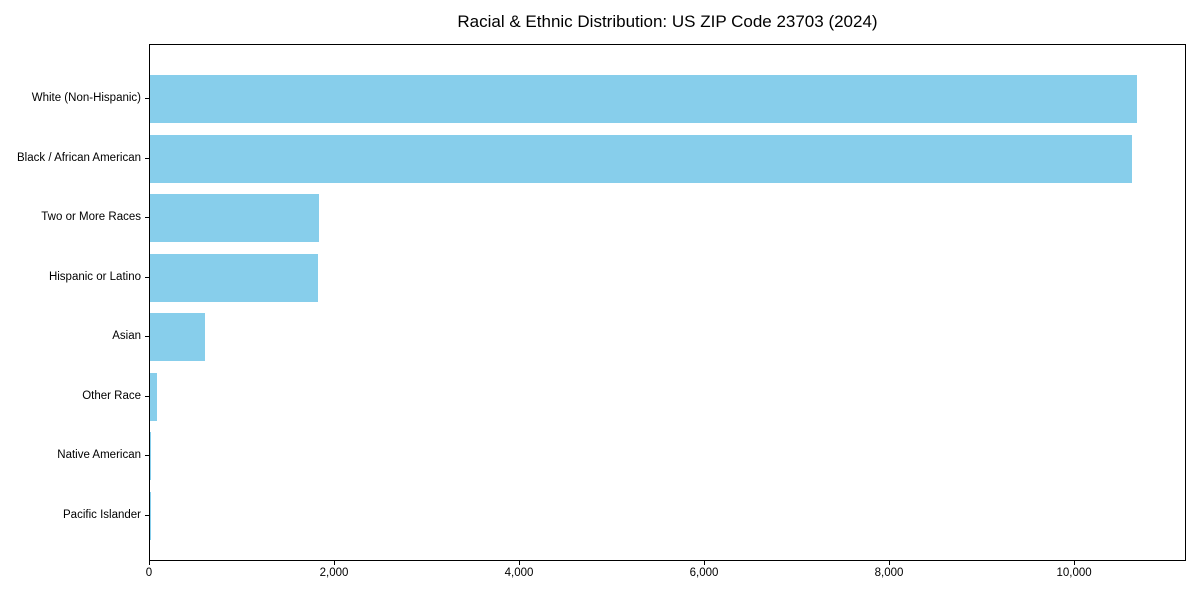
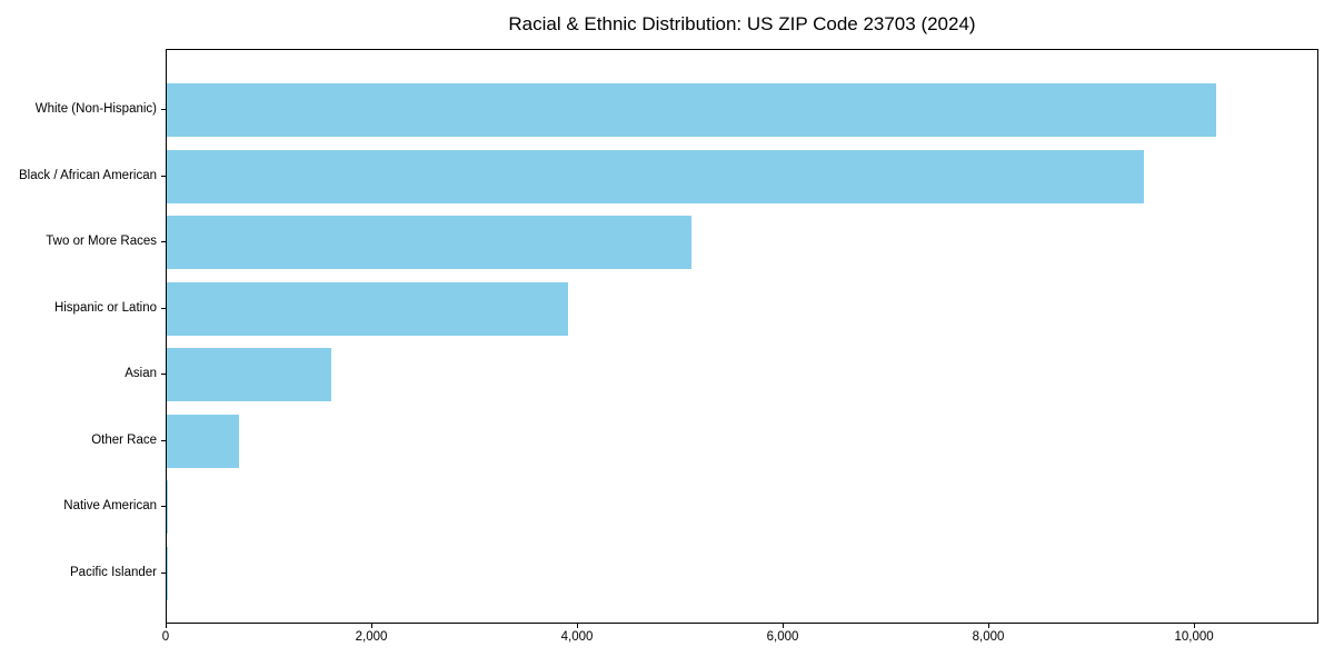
White (Non-Hispanic): 10700 -> 10200
Black / African American: 10600 -> 9500
Two or More Races: 1800 -> 5100
Hispanic or Latino: 1800 -> 3900
Asian: 600 -> 1600
Other Race: 100 -> 700
